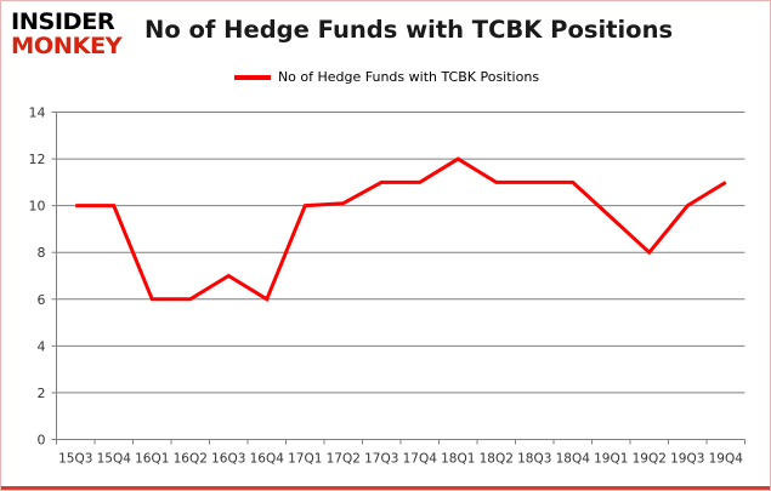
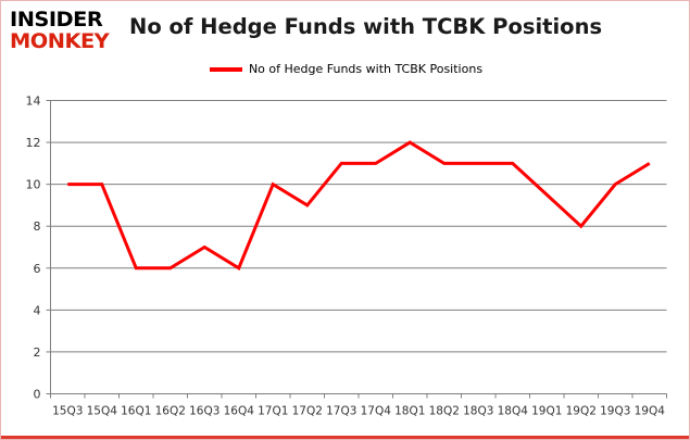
17Q2: 10.1 -> 9.0
